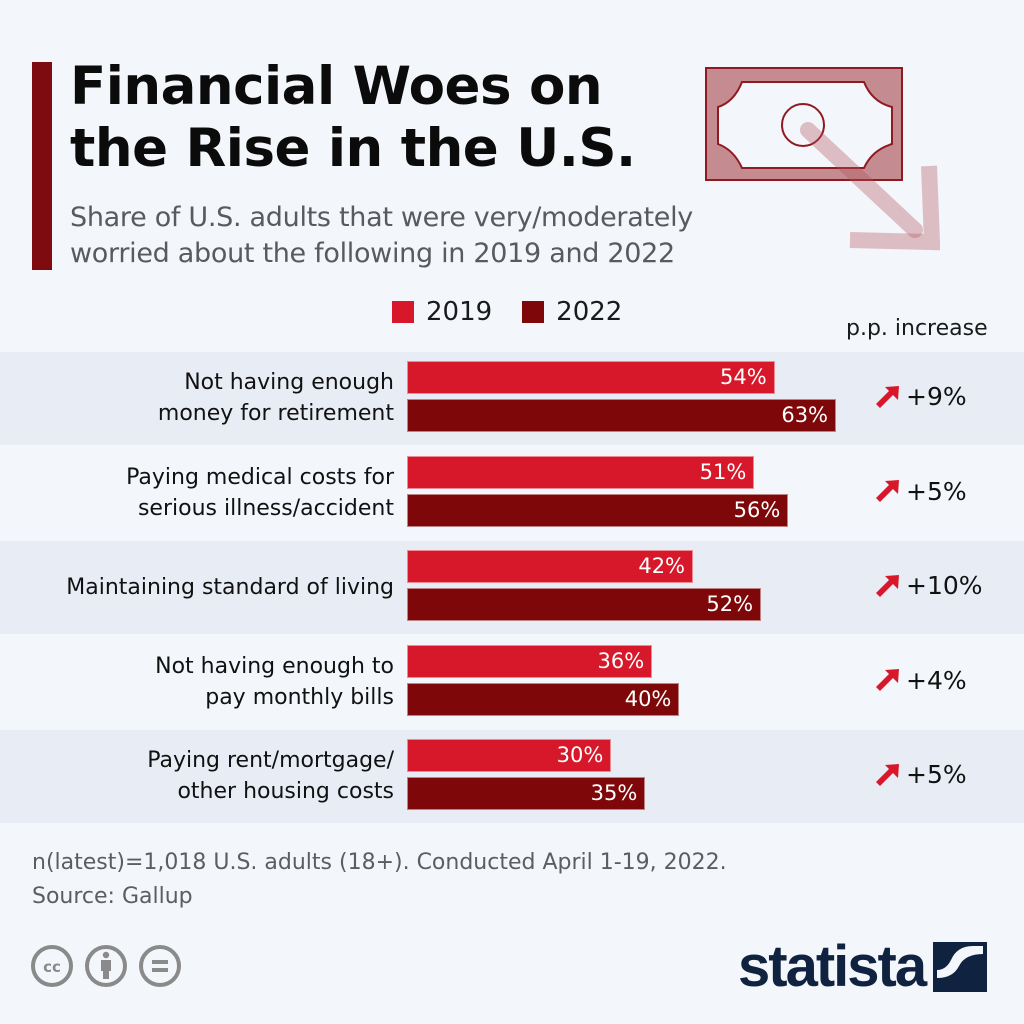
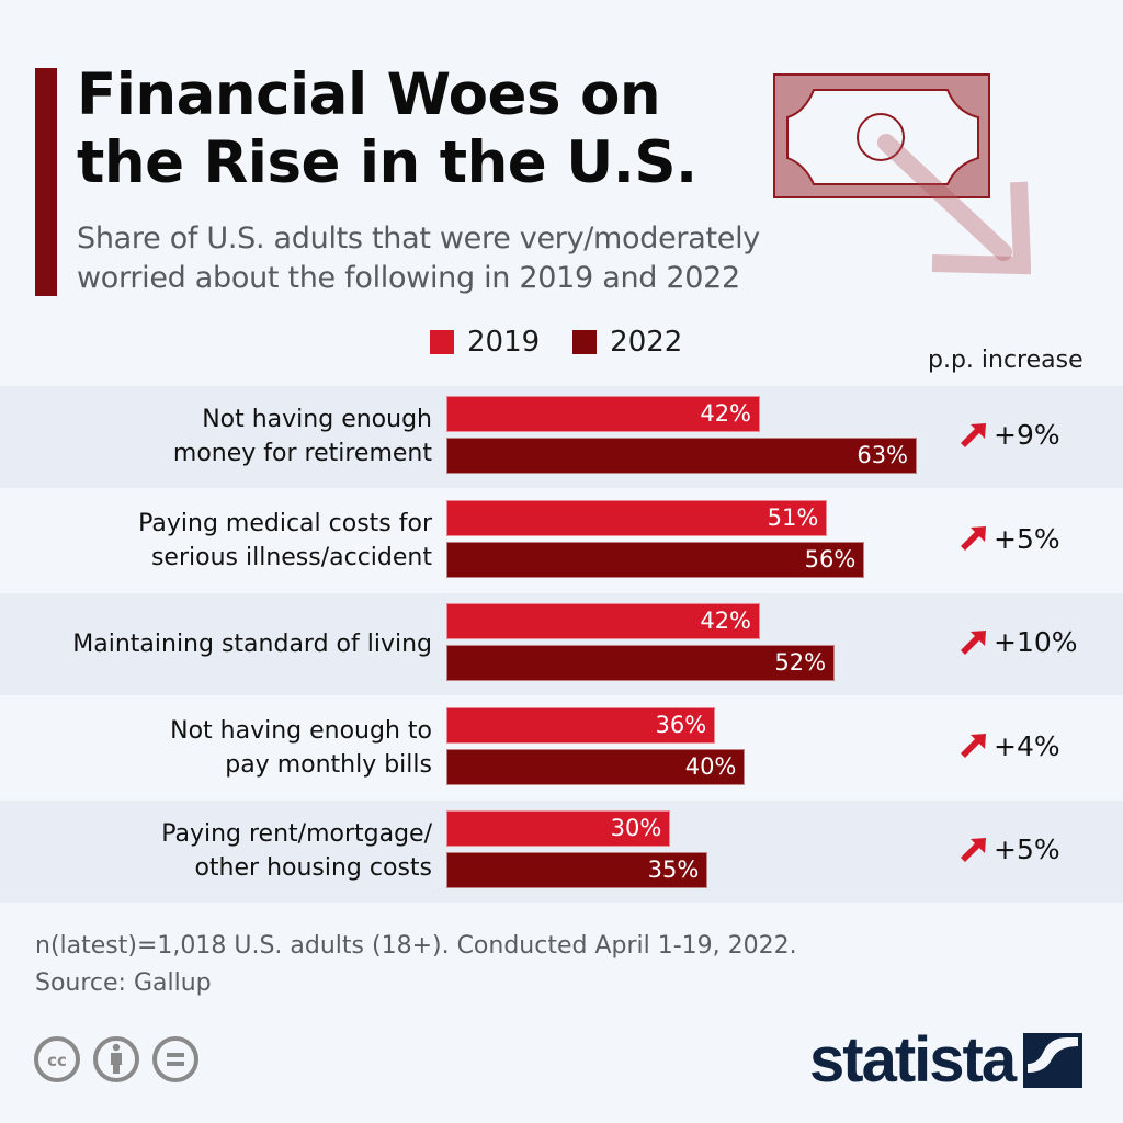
2019/Not having enough money for retirement: 54% -> 42%
